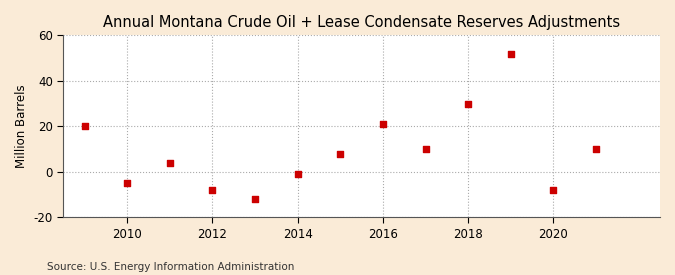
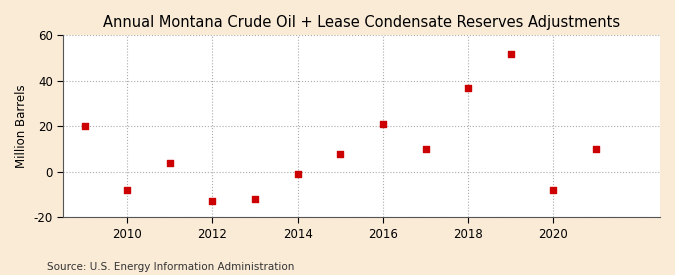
2010: -5 -> -8
2012: -8 -> -13
2018: 30 -> 37
